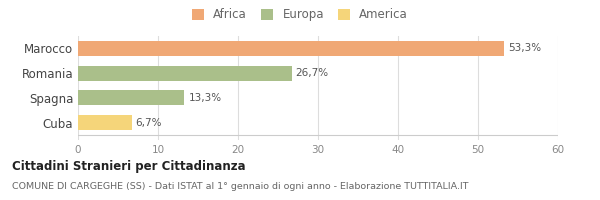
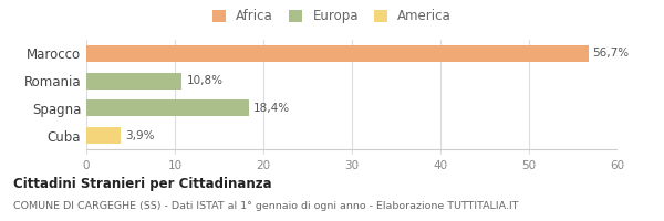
Marocco: 53,3% -> 56,7%
Romania: 26,7% -> 10,8%
Spagna: 13,3% -> 18,4%
Cuba: 6,7% -> 3,9%
